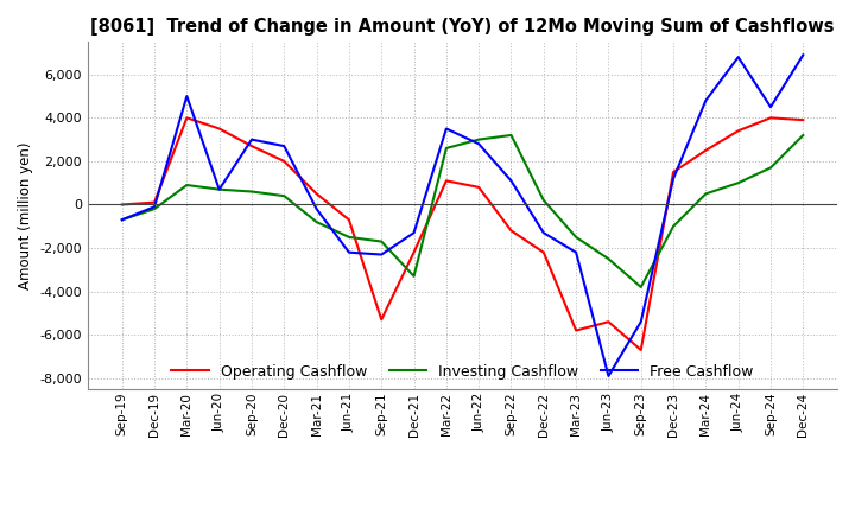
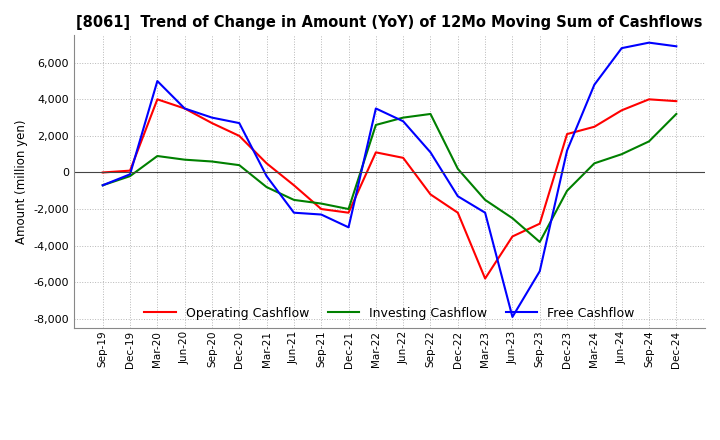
Free Cashflow/Jun-20: 700 -> 3,500
Operating Cashflow/Sep-21: -5,300 -> -2,000
Investing Cashflow/Dec-21: -3,300 -> -2,000
Free Cashflow/Dec-21: -1,300 -> -3,000
Operating Cashflow/Jun-23: -5,400 -> -3,500
Operating Cashflow/Sep-23: -6,700 -> -2,800
Operating Cashflow/Dec-23: 1,500 -> 2,100
Free Cashflow/Sep-24: 4,500 -> 7,100
